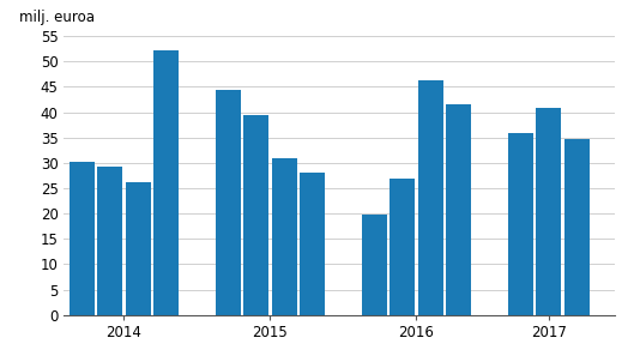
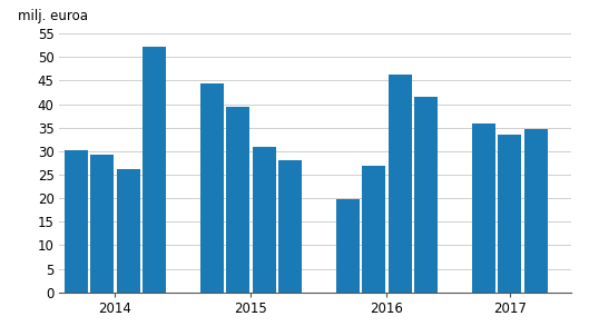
2017: 40.8 -> 33.5
